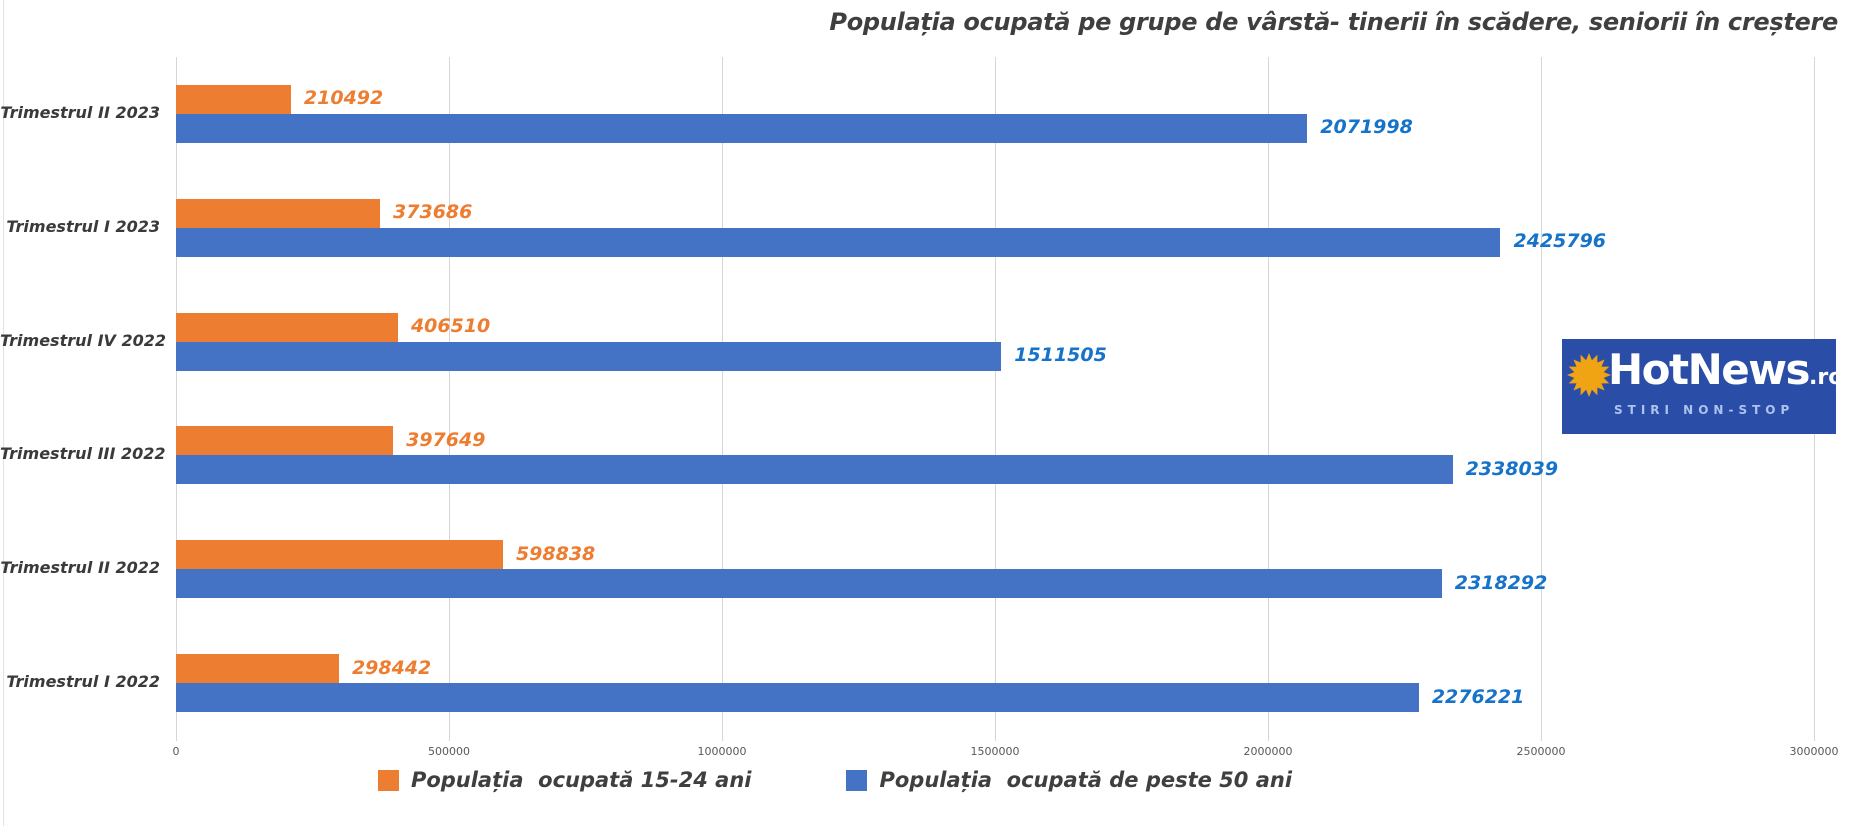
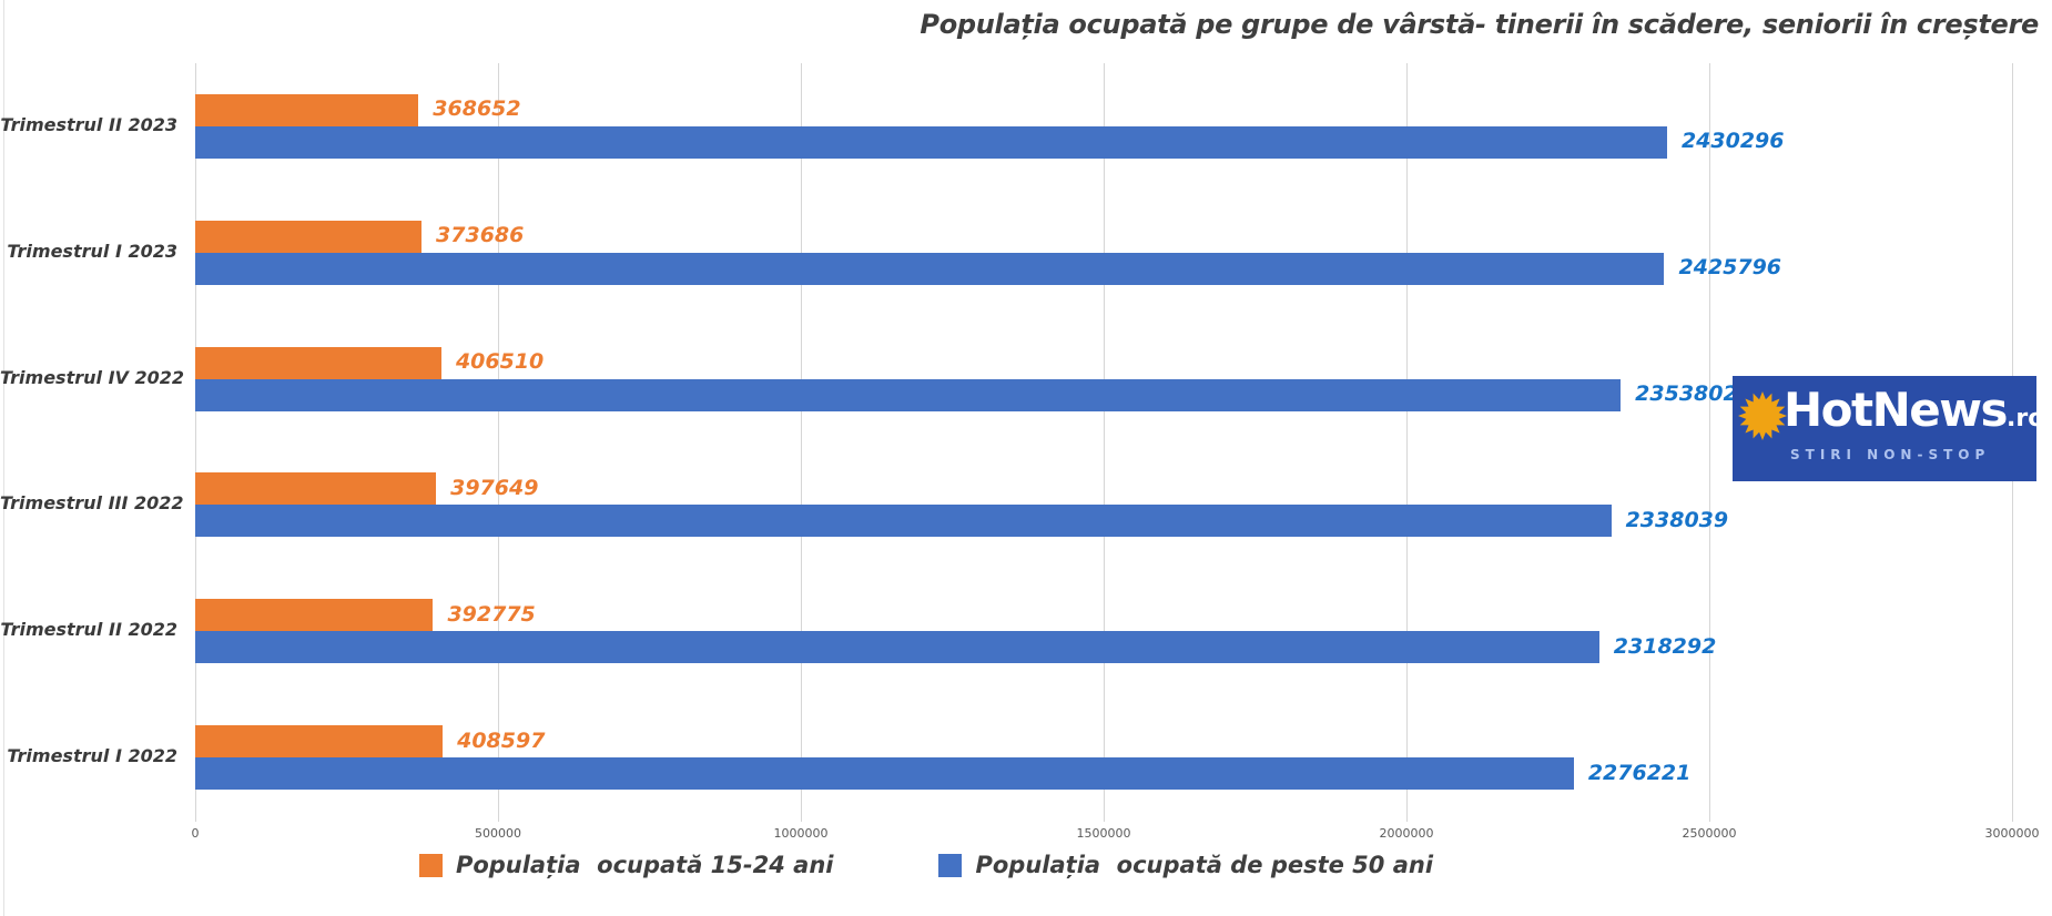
Populația ocupată 15-24 ani/Trimestrul II 2023: 210492 -> 368652
Populația ocupată de peste 50 ani/Trimestrul II 2023: 2071998 -> 2430296
Populația ocupată de peste 50 ani/Trimestrul IV 2022: 1511505 -> 2353802
Populația ocupată 15-24 ani/Trimestrul II 2022: 598838 -> 392775
Populația ocupată 15-24 ani/Trimestrul I 2022: 298442 -> 408597
